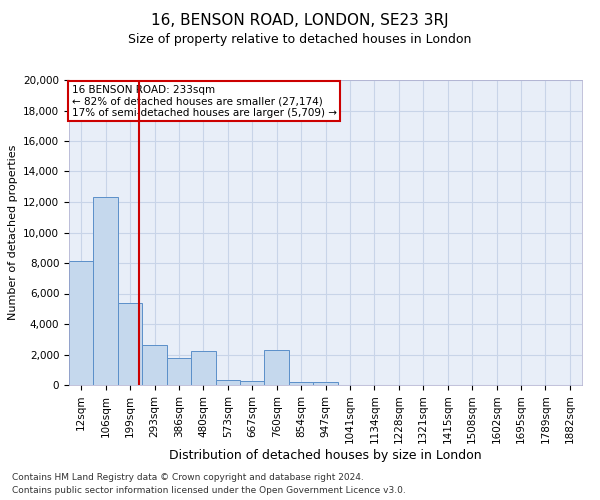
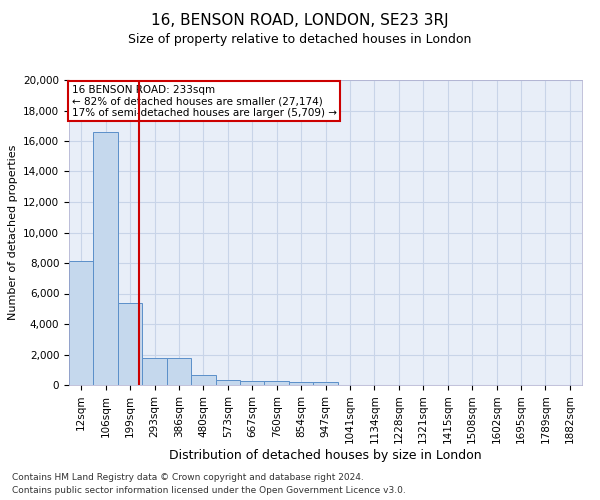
106sqm: 12,300 -> 16,600
293sqm: 2,600 -> 1,800
480sqm: 2,200 -> 600
760sqm: 2,300 -> 200
